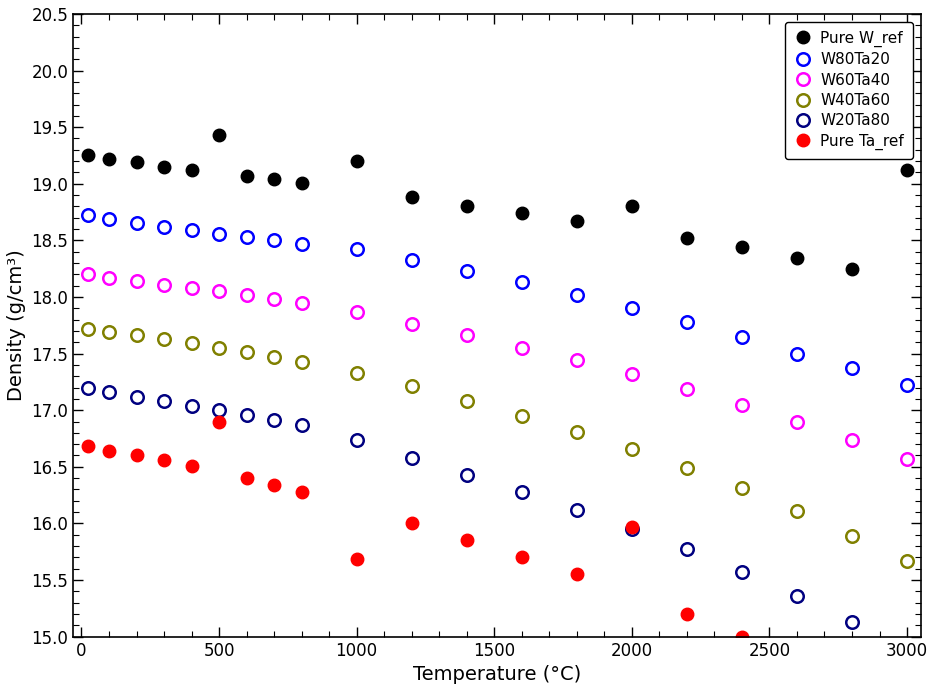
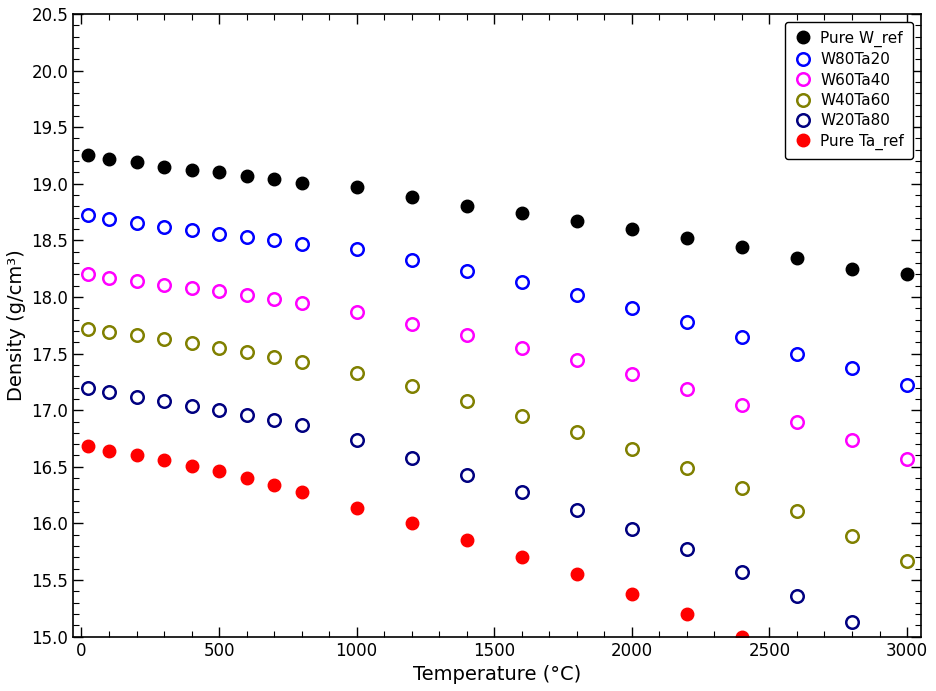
Pure W_ref/500: 19.43 -> 19.10
Pure Ta_ref/500: 16.90 -> 16.46
Pure W_ref/1000: 19.20 -> 18.97
Pure Ta_ref/1000: 15.69 -> 16.14
Pure W_ref/2000: 18.80 -> 18.60
Pure Ta_ref/2000: 15.97 -> 15.38
Pure W_ref/3000: 19.12 -> 18.20
